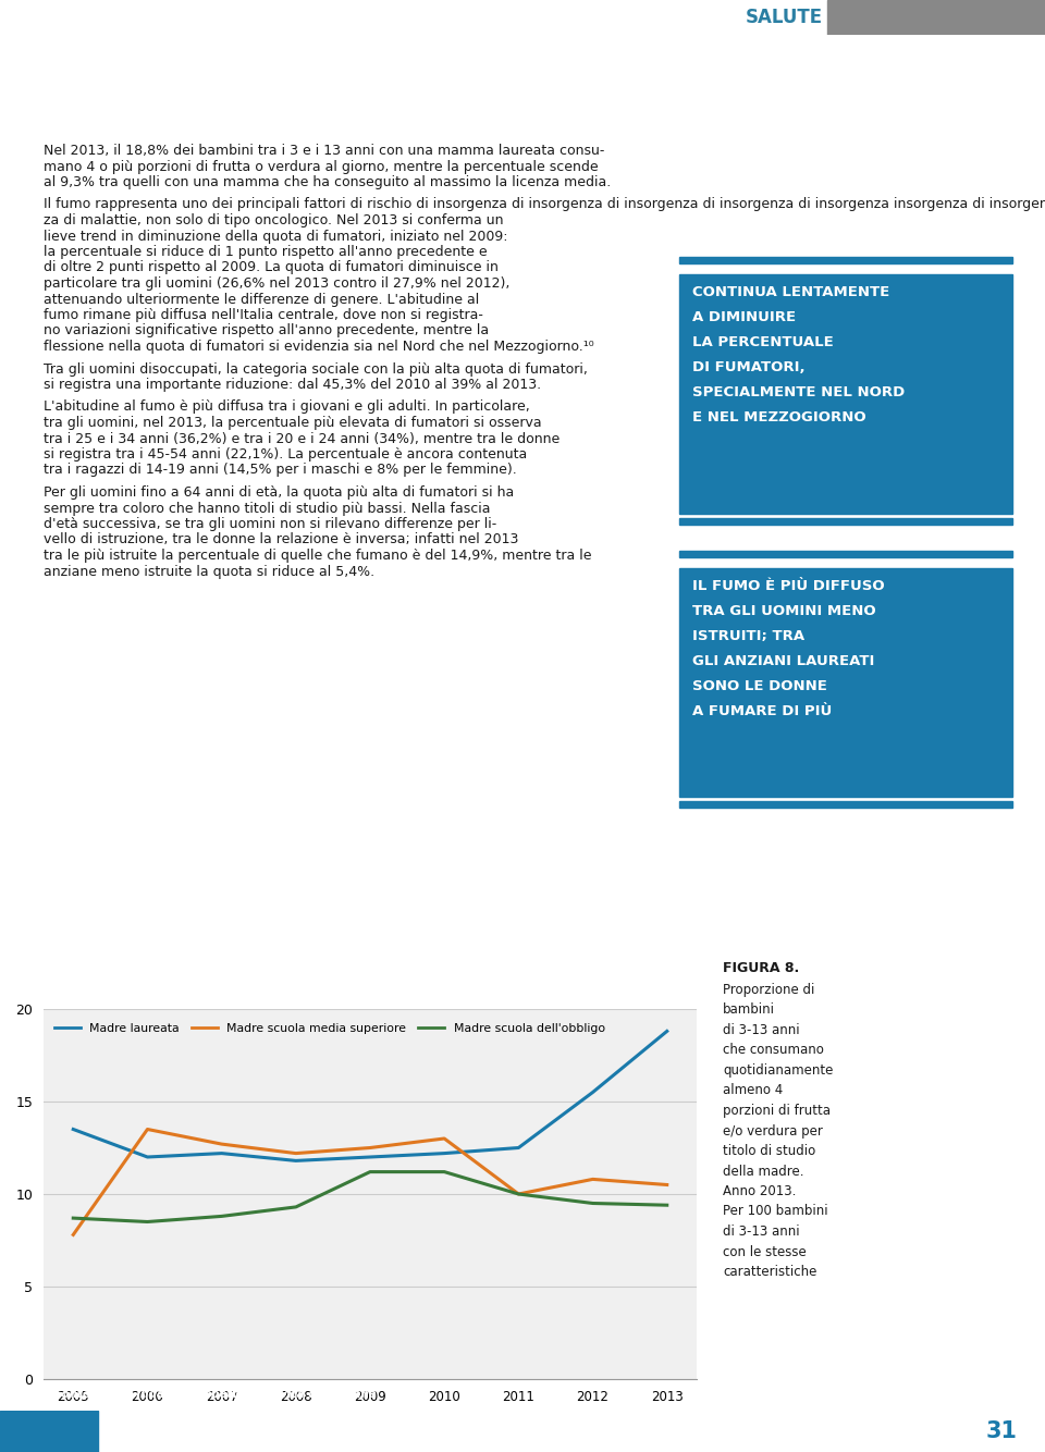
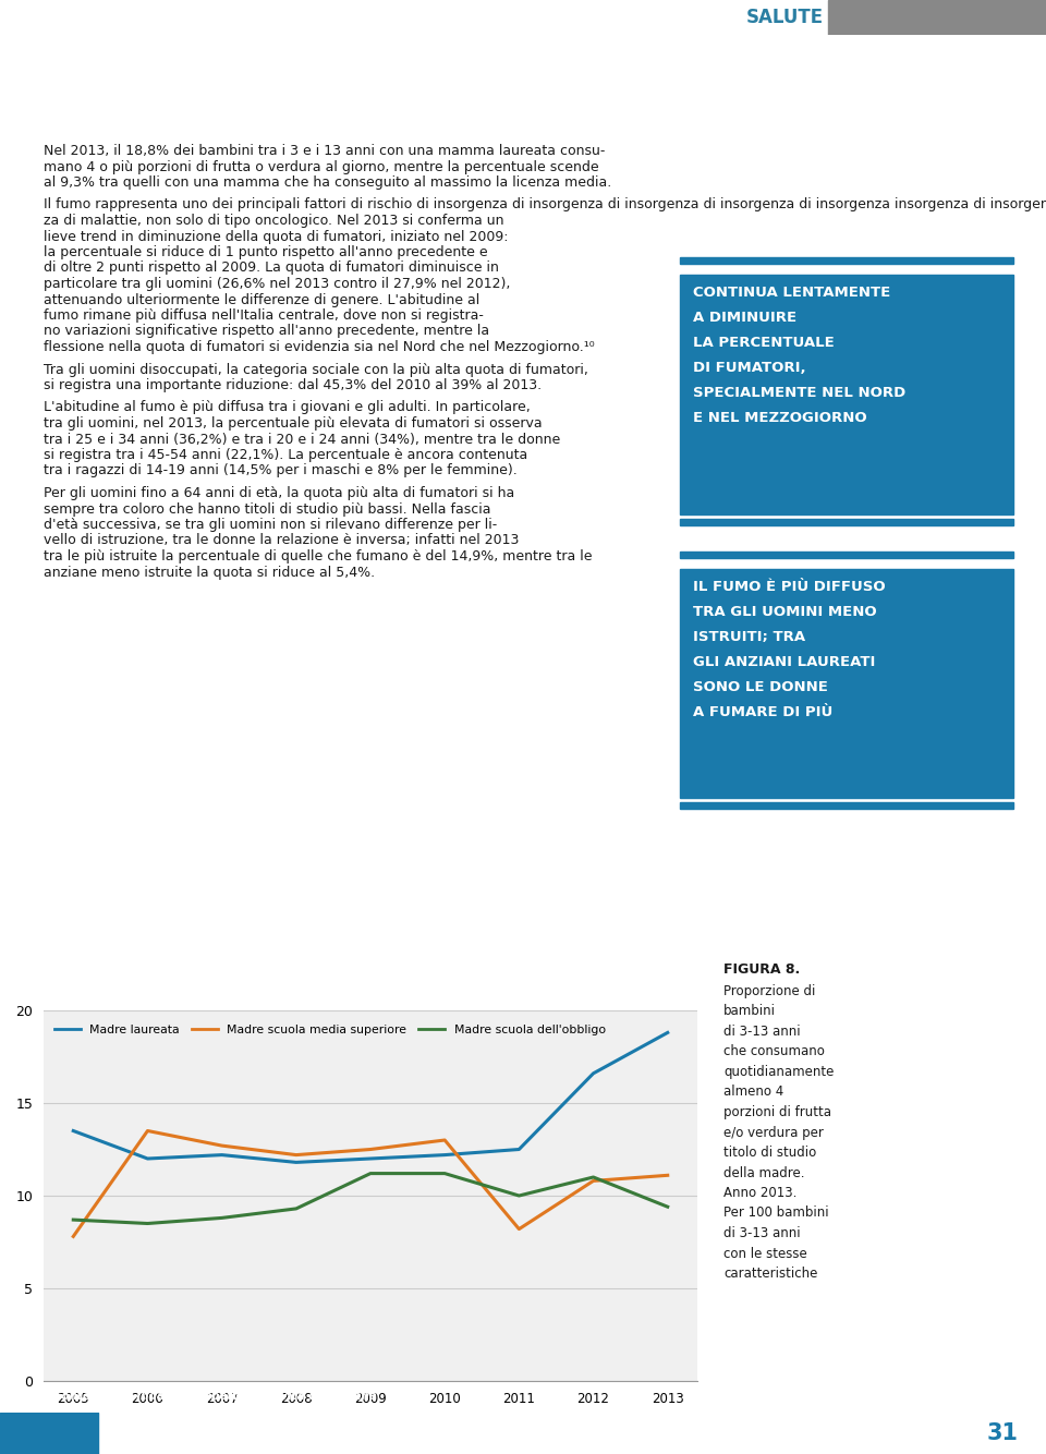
Madre scuola media superiore/2011: 10.0 -> 8.2
Madre laureata/2012: 15.5 -> 16.6
Madre scuola dell'obbligo/2012: 9.5 -> 11.0
Madre scuola media superiore/2013: 10.5 -> 11.1
